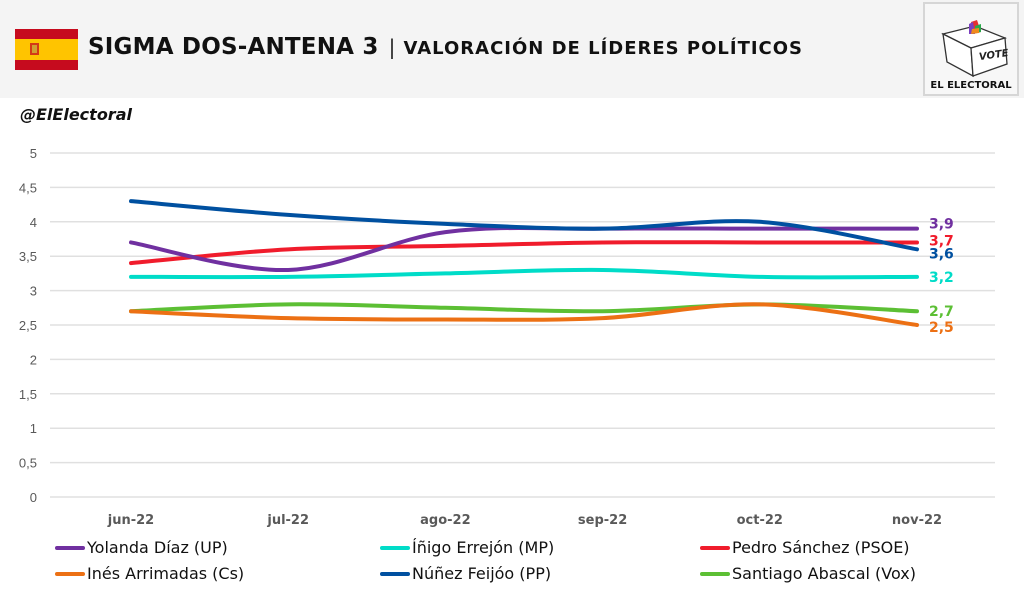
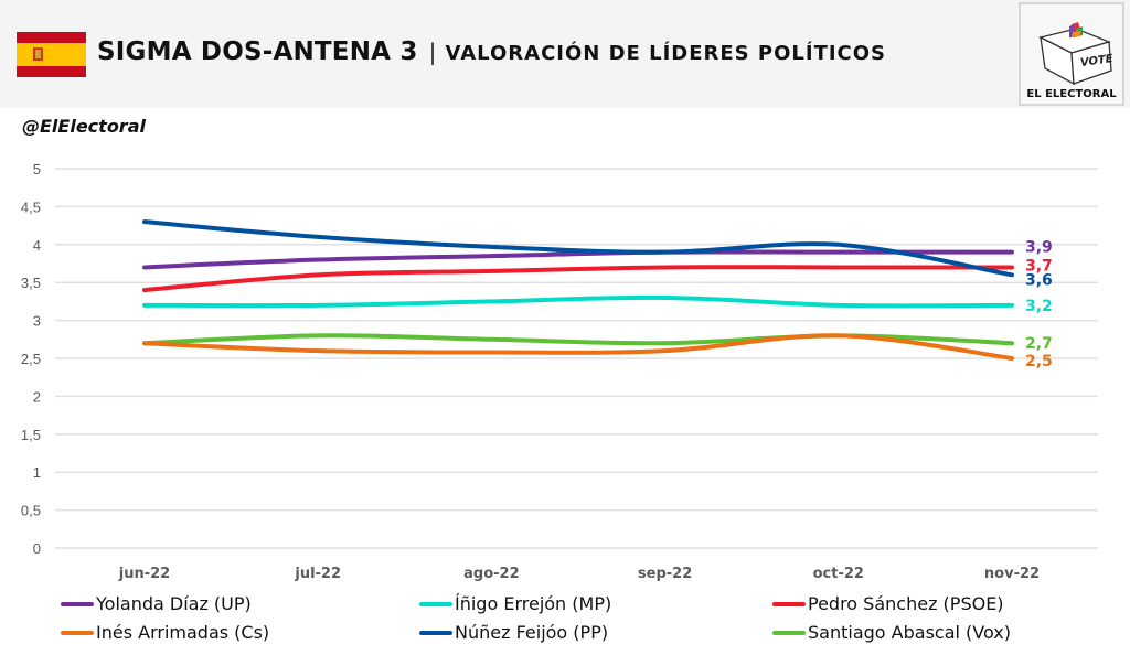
Yolanda Díaz (UP)/jul-22: 3.3 -> 3.8
